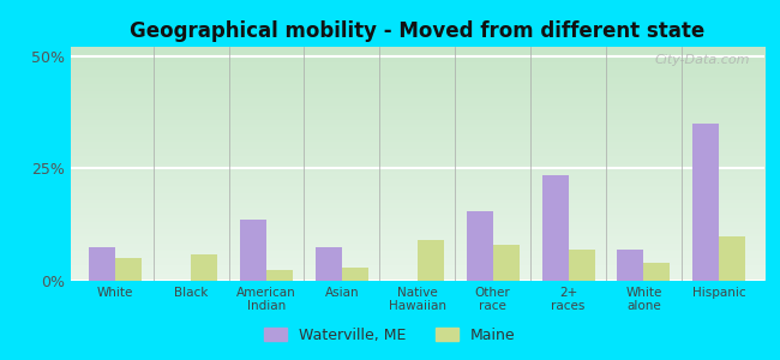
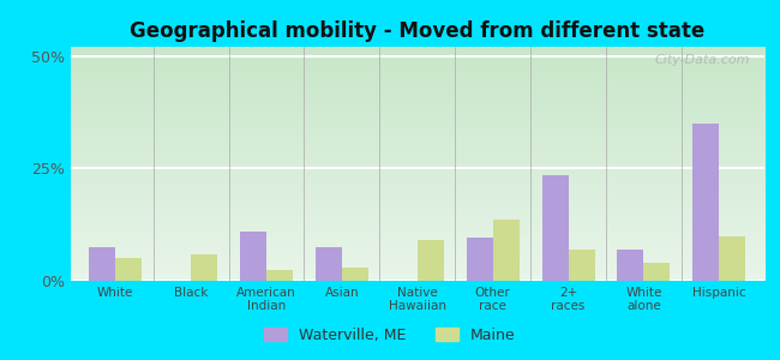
Waterville, ME/American Indian: 13.5% -> 11.0%
Waterville, ME/Other race: 15.5% -> 9.5%
Maine/Other race: 8.0% -> 13.5%
